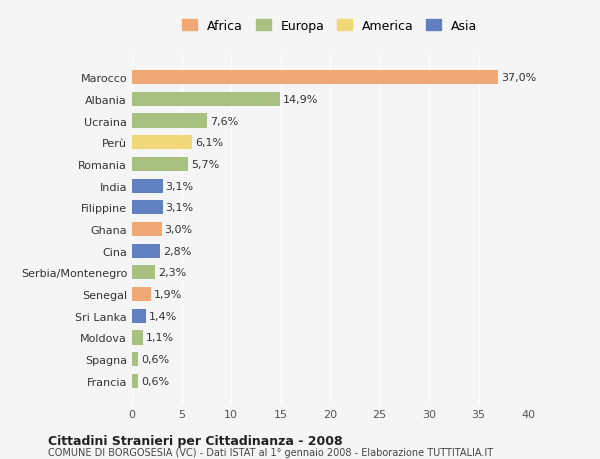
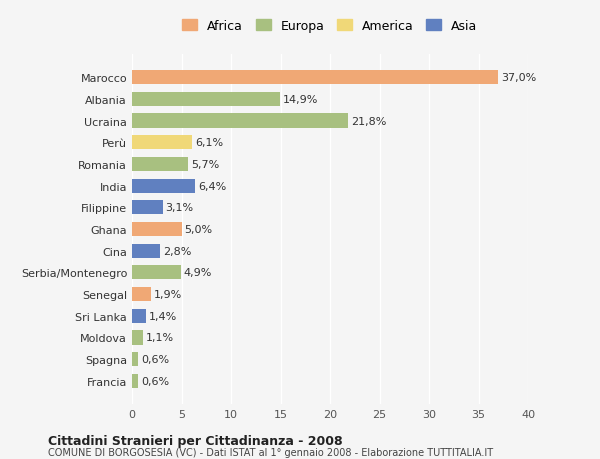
Ucraina: 7,6% -> 21,8%
India: 3,1% -> 6,4%
Ghana: 3,0% -> 5,0%
Serbia/Montenegro: 2,3% -> 4,9%
